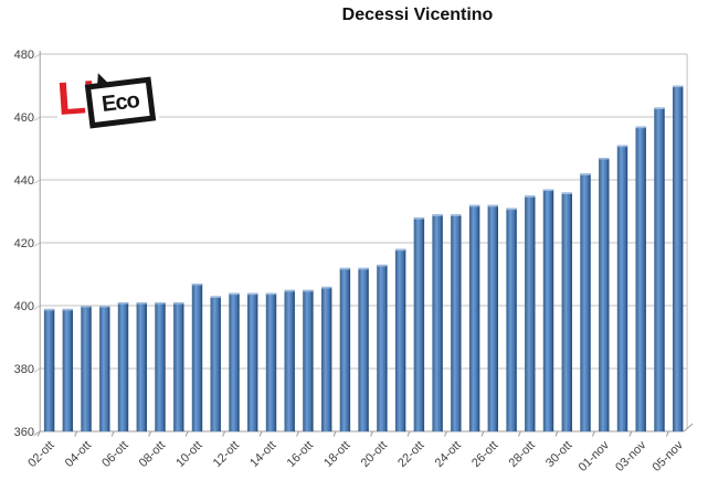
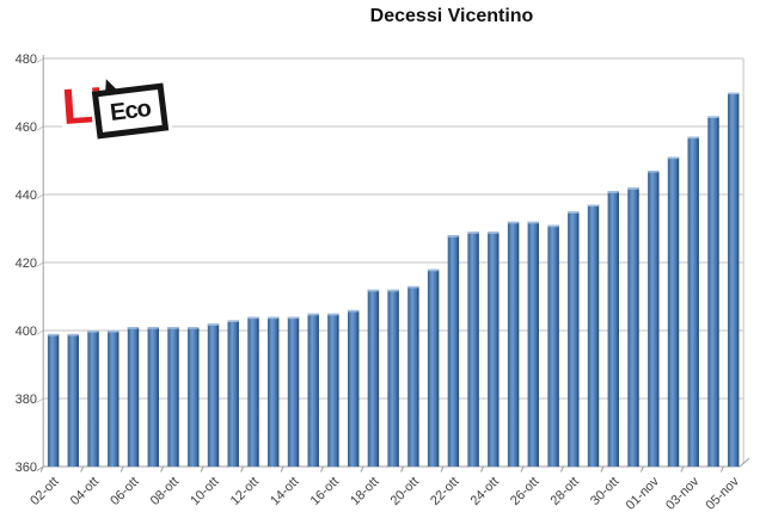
10-ott: 407 -> 402
30-ott: 436 -> 441
